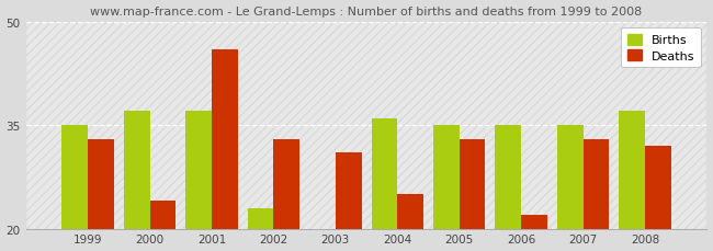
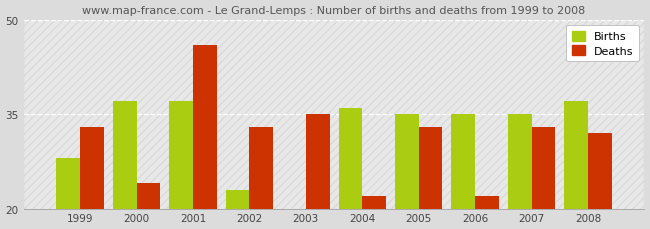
Births/1999: 35 -> 28
Deaths/2003: 31 -> 35
Deaths/2004: 25 -> 22
